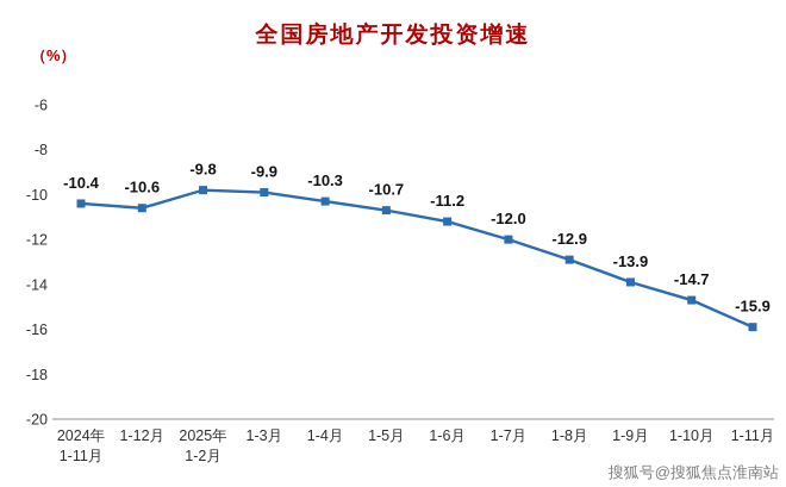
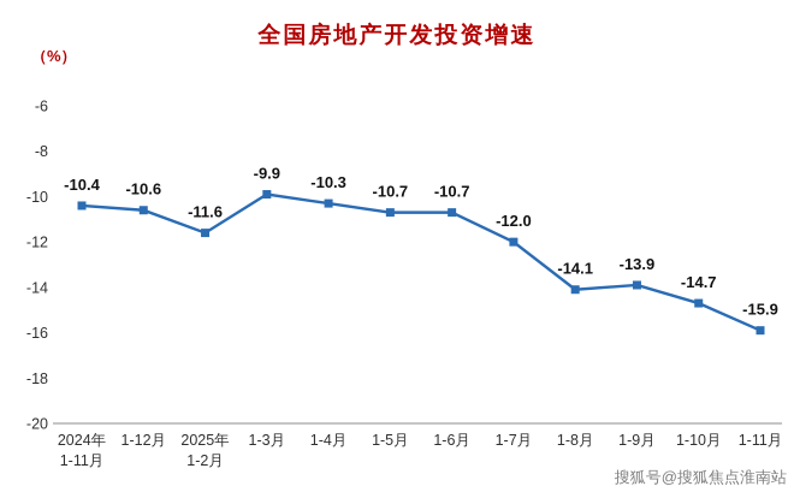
2025年 1-2月: -9.8 -> -11.6
1-6月: -11.2 -> -10.7
1-8月: -12.9 -> -14.1
